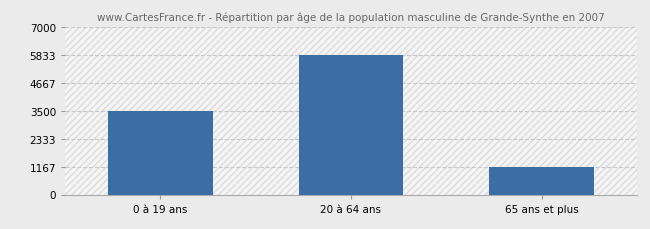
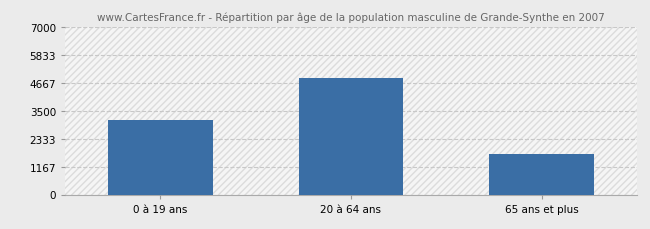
0 à 19 ans: 3500 -> 3100
20 à 64 ans: 5830 -> 4850
65 ans et plus: 1170 -> 1700
